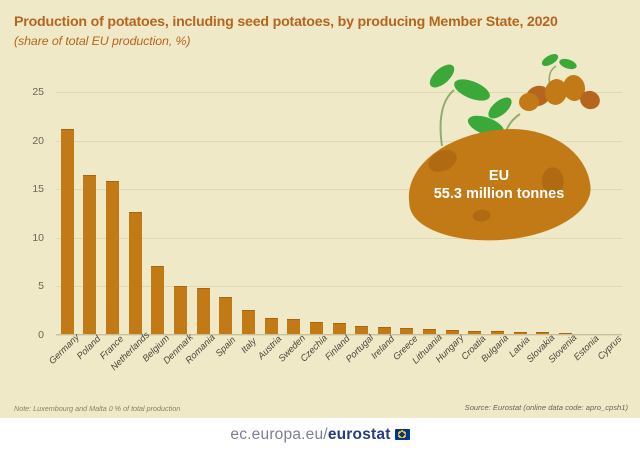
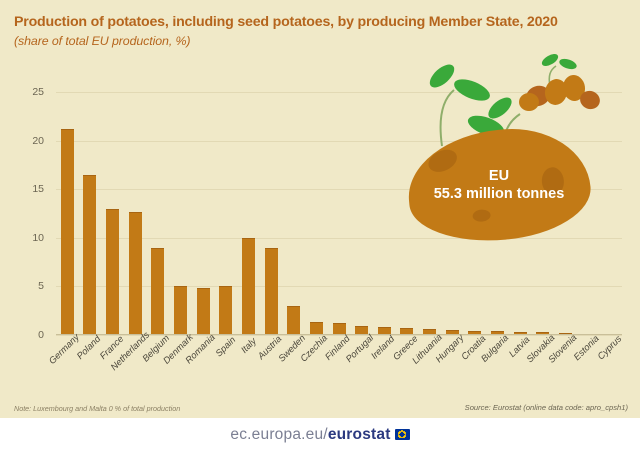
France: 16 -> 13
Belgium: 7 -> 9
Spain: 4 -> 5
Italy: 3 -> 10
Austria: 2 -> 9
Sweden: 2 -> 3
